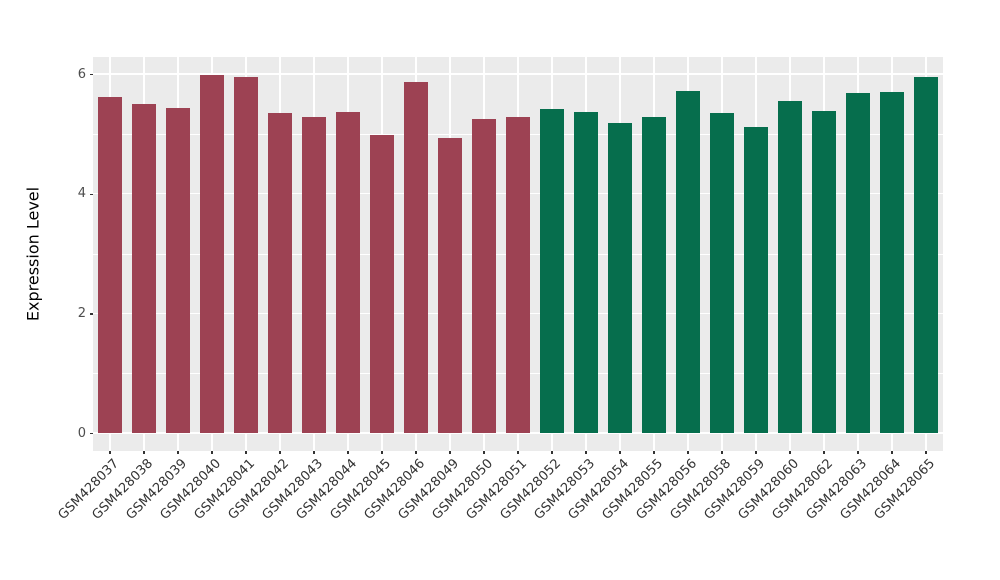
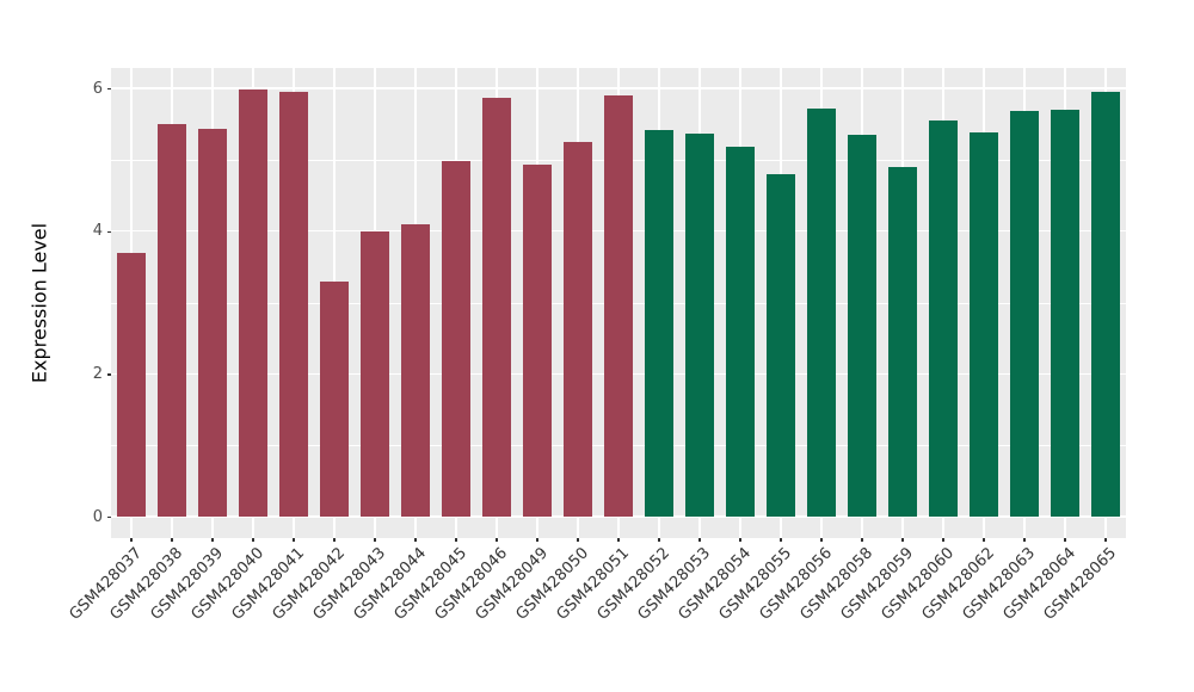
GSM428037: 5.6 -> 3.7
GSM428042: 5.3 -> 3.3
GSM428043: 5.3 -> 4.0
GSM428044: 5.4 -> 4.1
GSM428051: 5.3 -> 5.9
GSM428055: 5.3 -> 4.8
GSM428059: 5.1 -> 4.9
